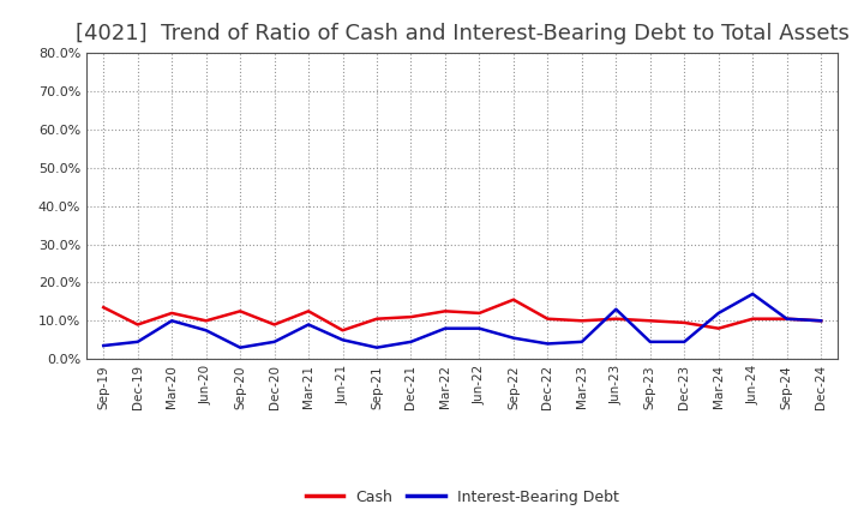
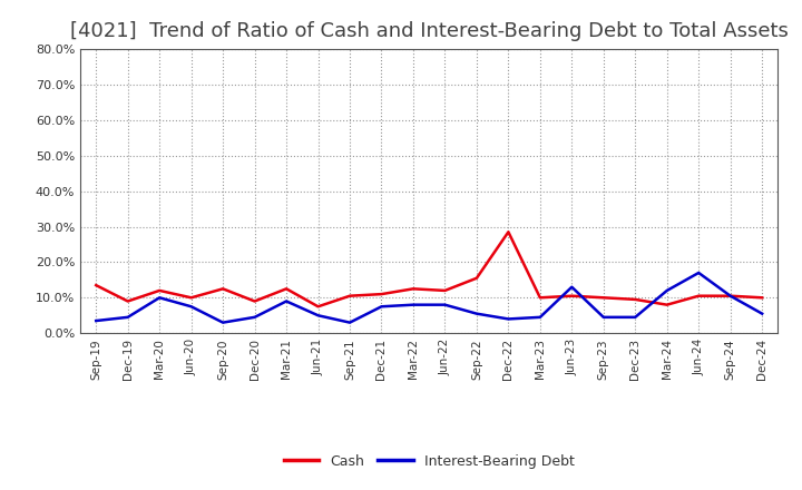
Interest-Bearing Debt/Dec-21: 4.5% -> 7.5%
Cash/Dec-22: 10.5% -> 28.5%
Interest-Bearing Debt/Dec-24: 10.0% -> 5.5%
